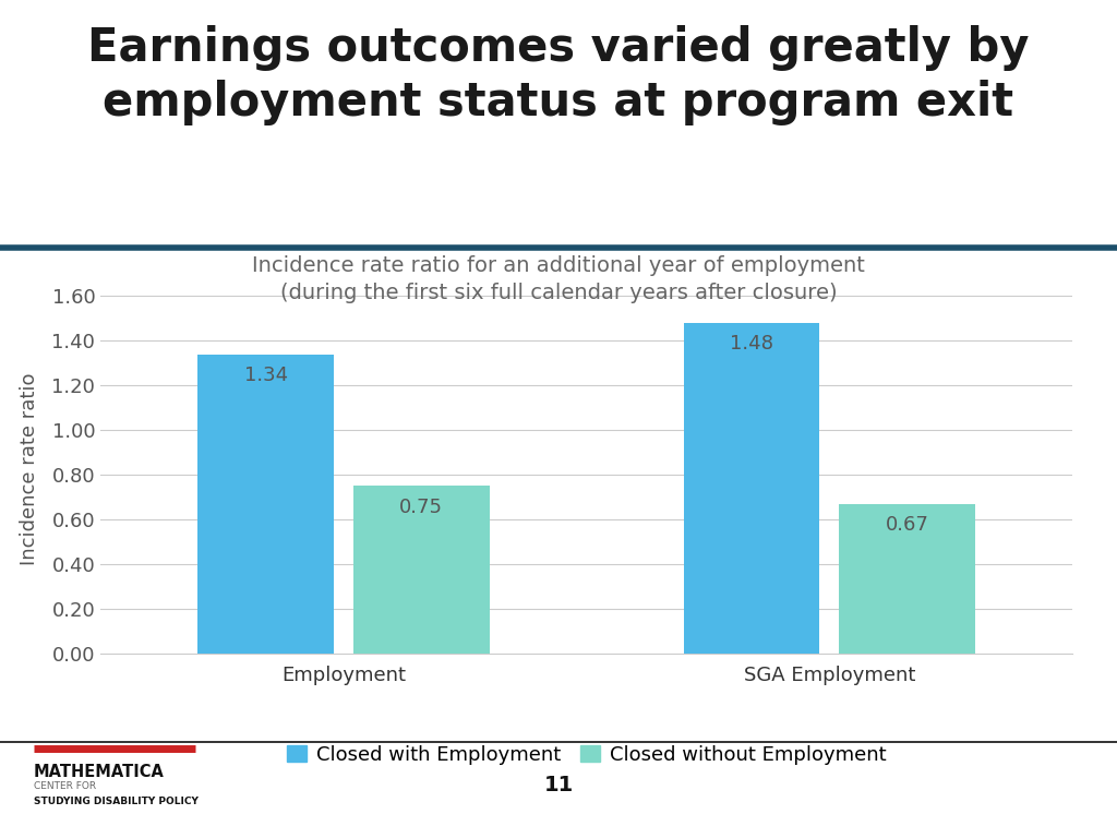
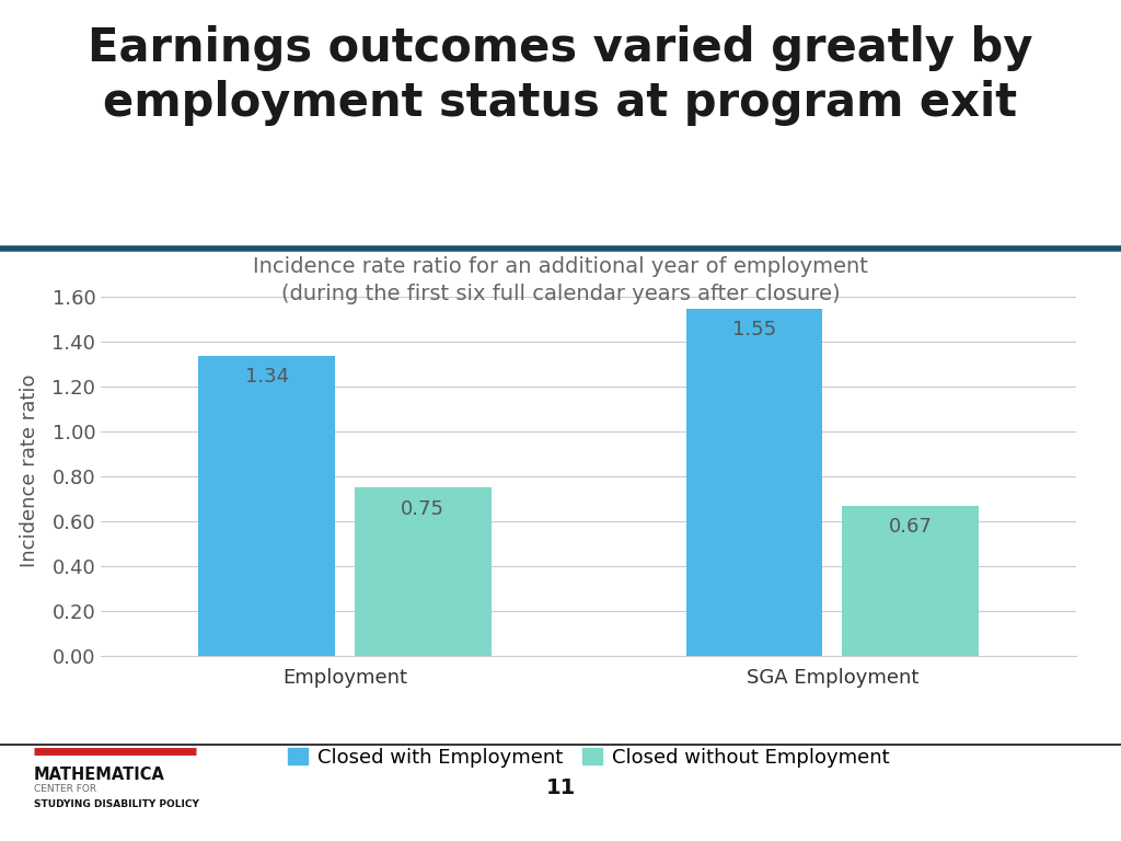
Closed with Employment/SGA Employment: 1.48 -> 1.55
